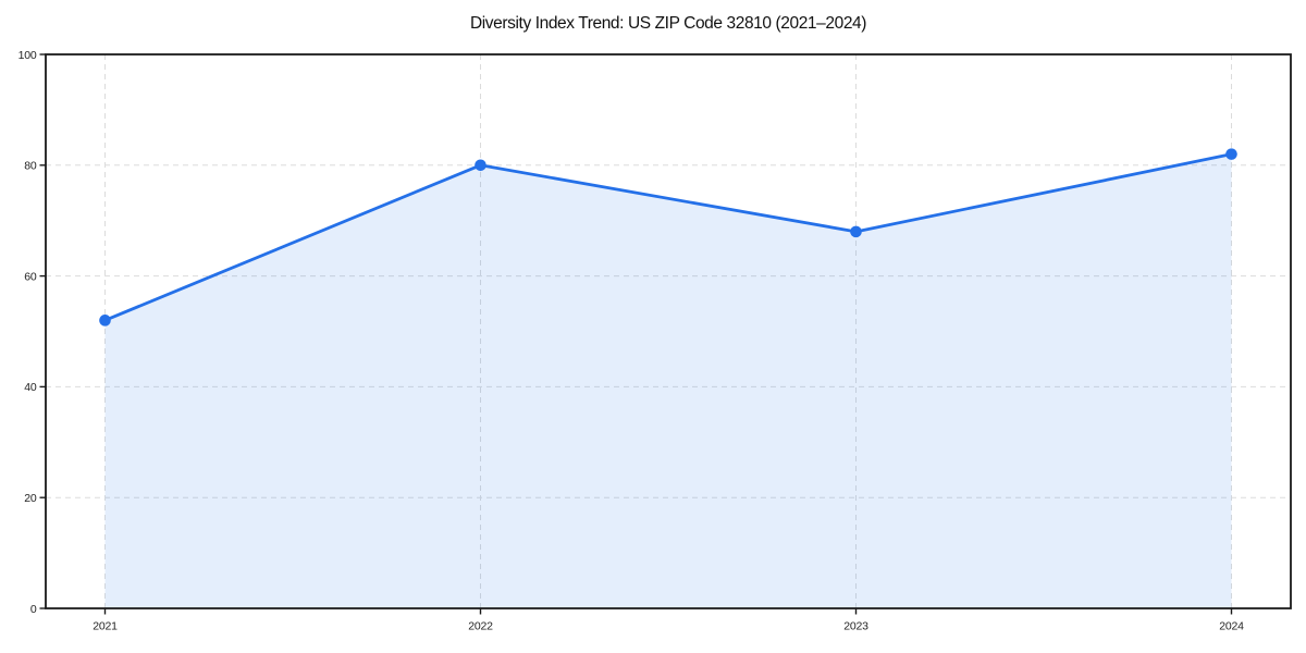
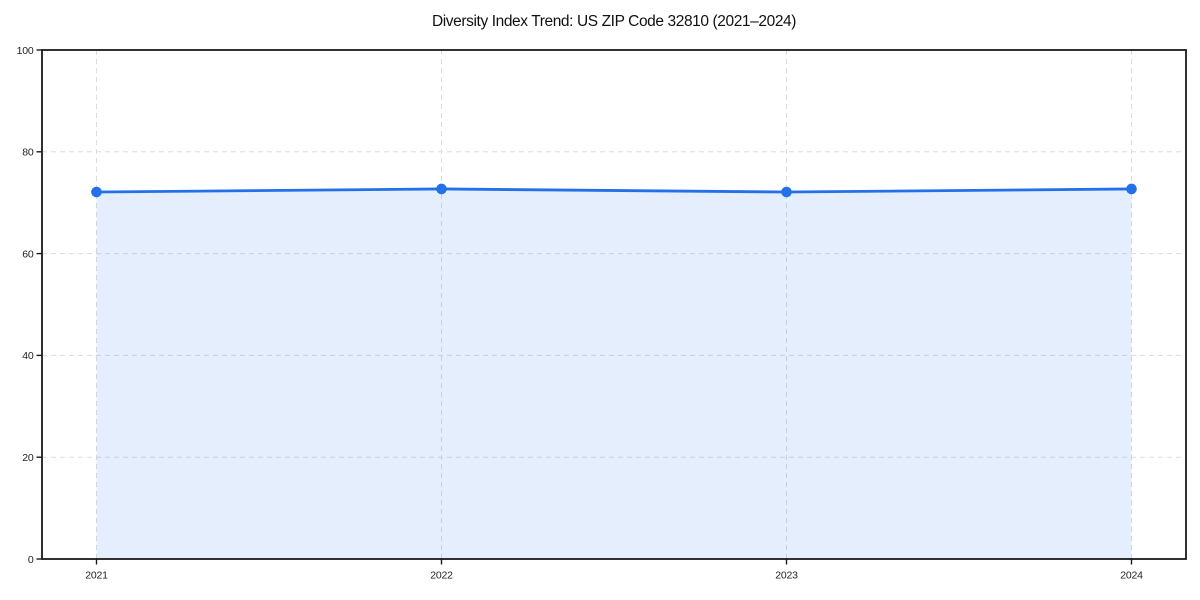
2021: 52 -> 72
2022: 80 -> 73
2023: 68 -> 72
2024: 82 -> 73
